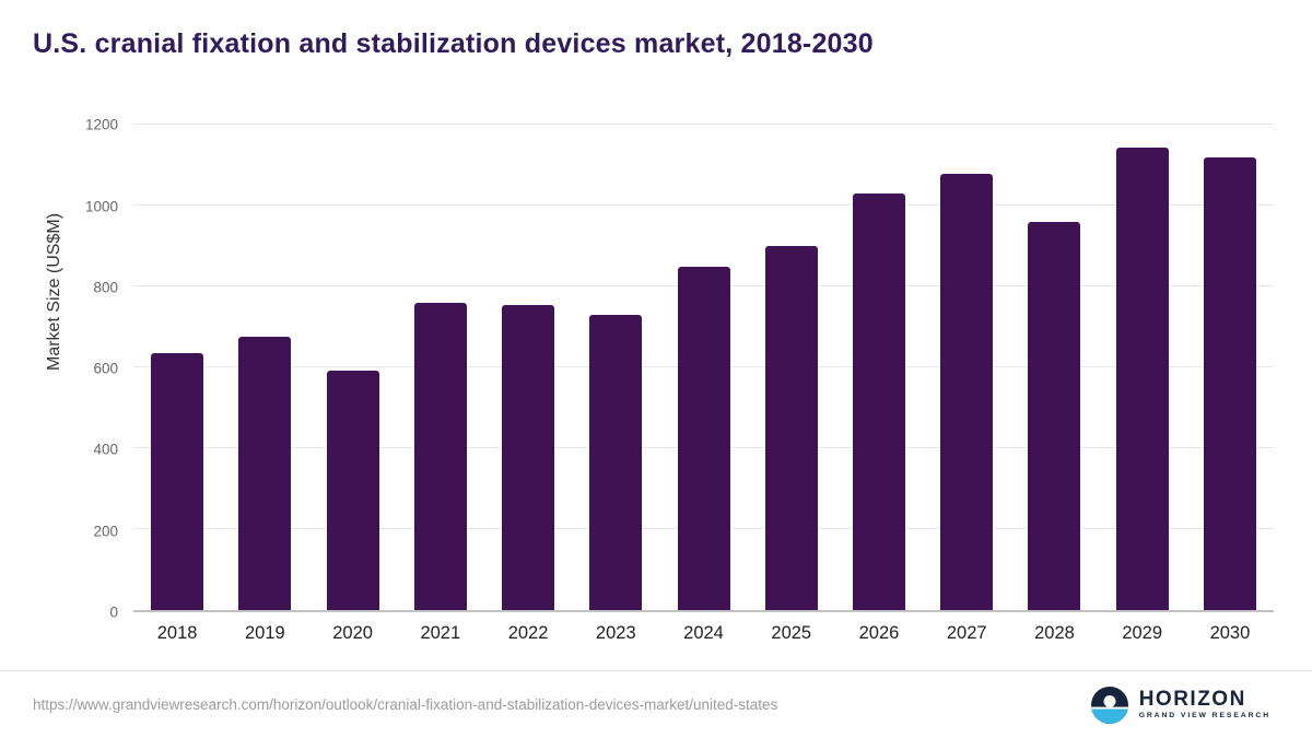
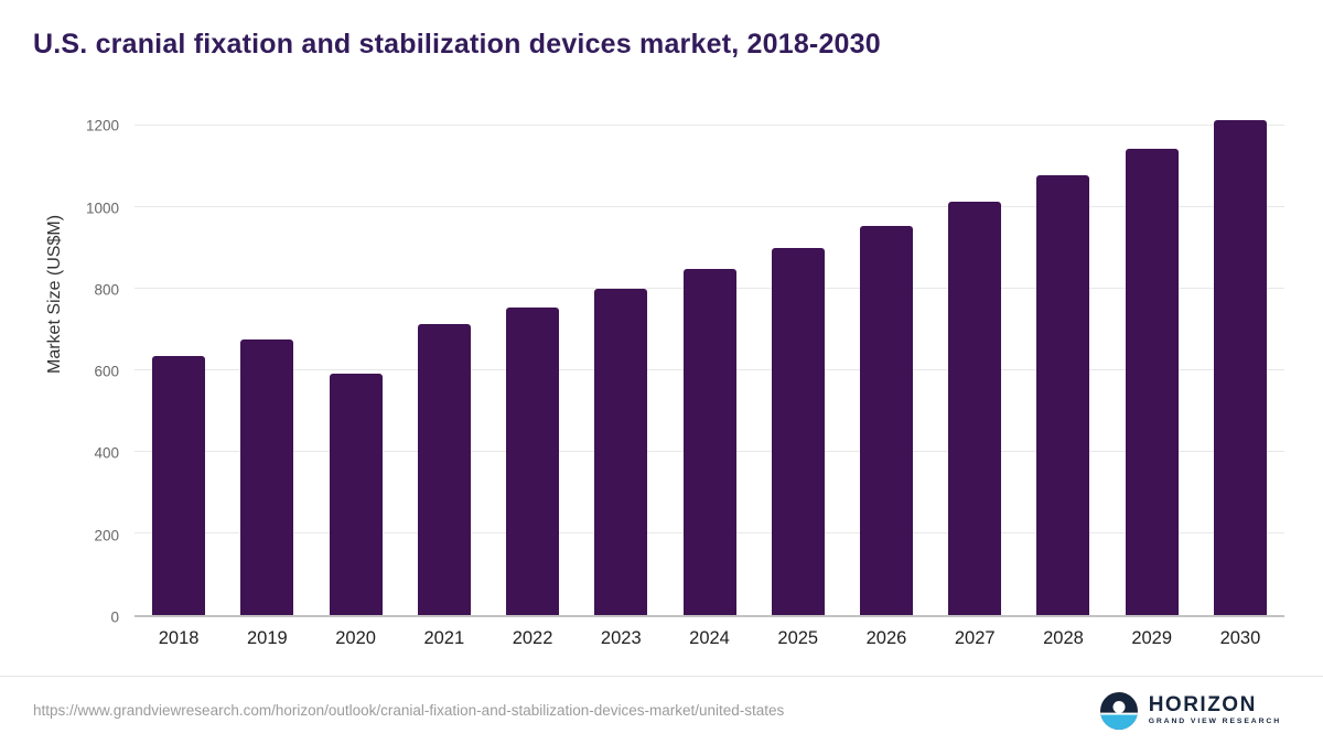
2021: 760 -> 710
2023: 730 -> 800
2026: 1030 -> 960
2027: 1080 -> 1010
2028: 960 -> 1080
2030: 1120 -> 1210
